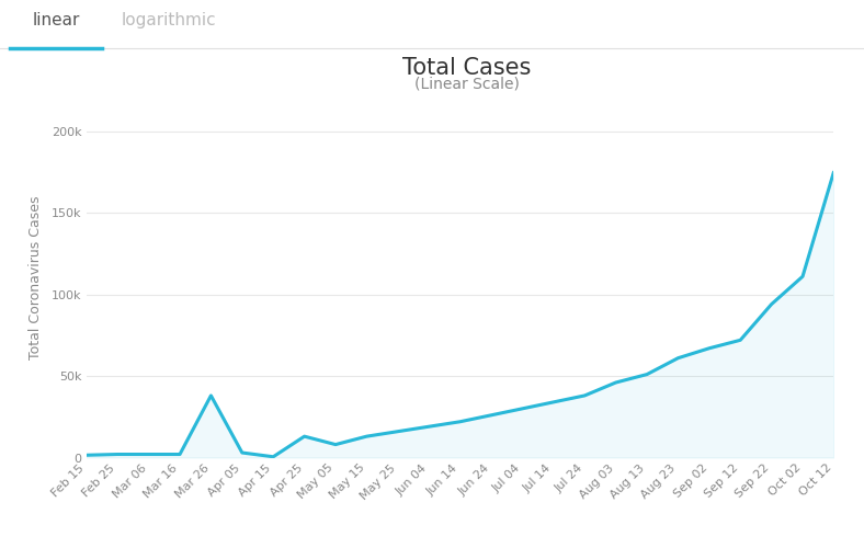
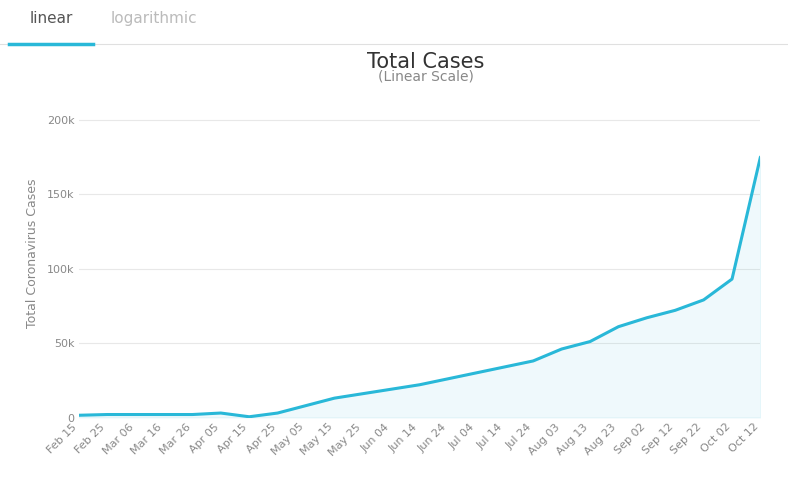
Mar 26: 38k -> 2k
Apr 25: 13k -> 3k
Sep 22: 94k -> 79k
Oct 02: 111k -> 93k
